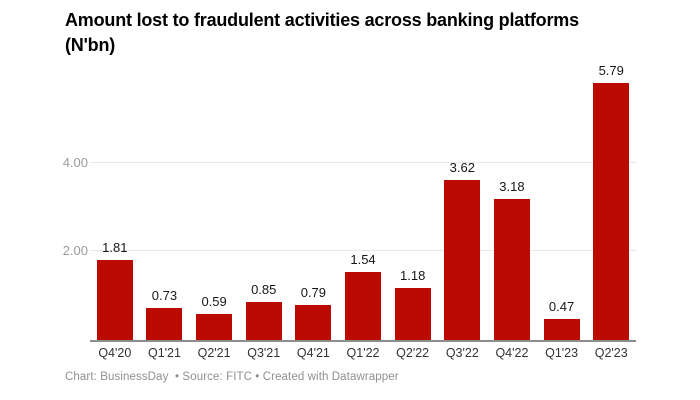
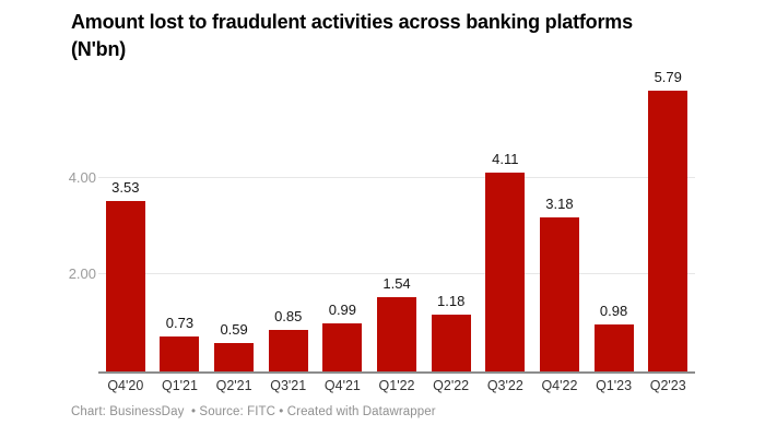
Q4'20: 1.81 -> 3.53
Q4'21: 0.79 -> 0.99
Q3'22: 3.62 -> 4.11
Q1'23: 0.47 -> 0.98
